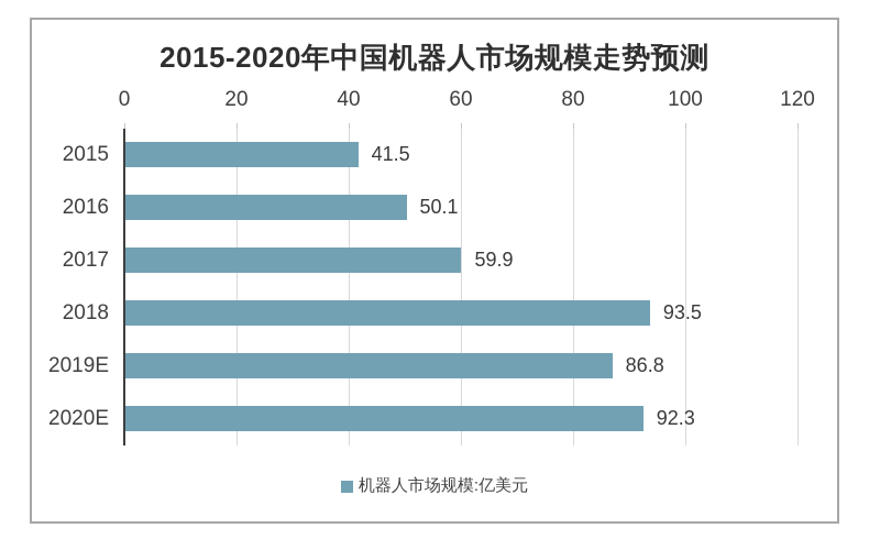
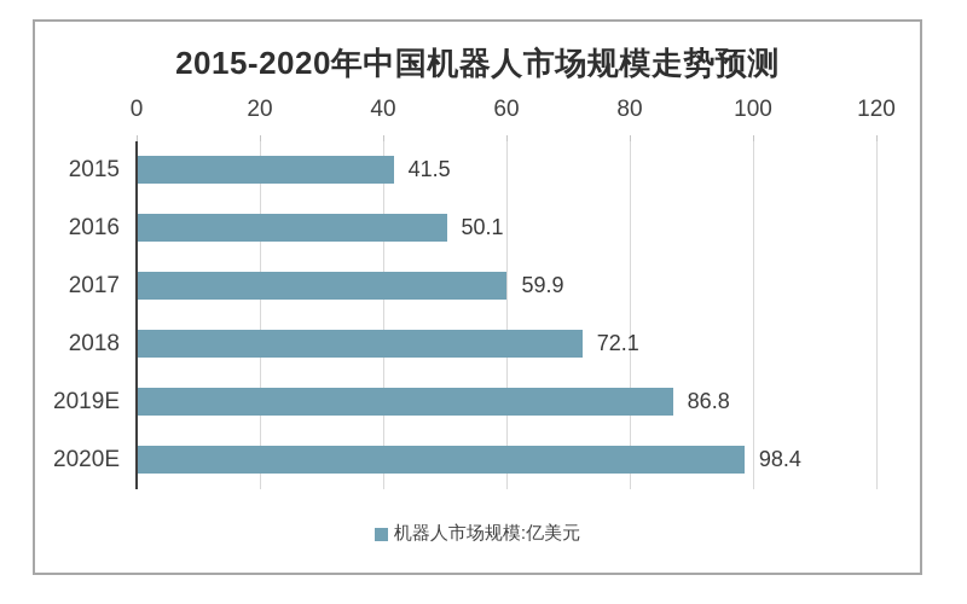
2018: 93.5 -> 72.1
2020E: 92.3 -> 98.4
